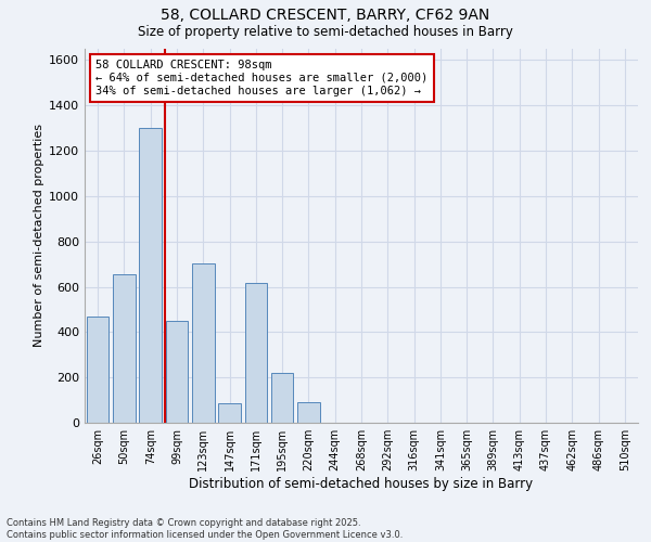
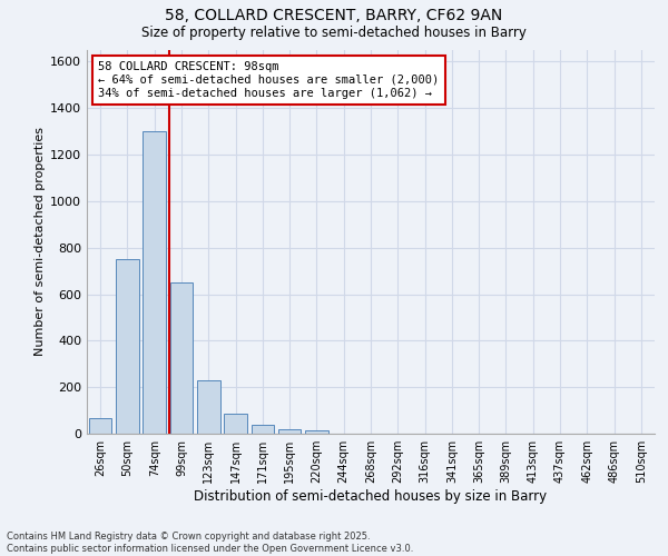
26sqm: 470 -> 65
50sqm: 655 -> 750
99sqm: 450 -> 650
123sqm: 705 -> 230
171sqm: 615 -> 40
195sqm: 220 -> 20
220sqm: 90 -> 15
